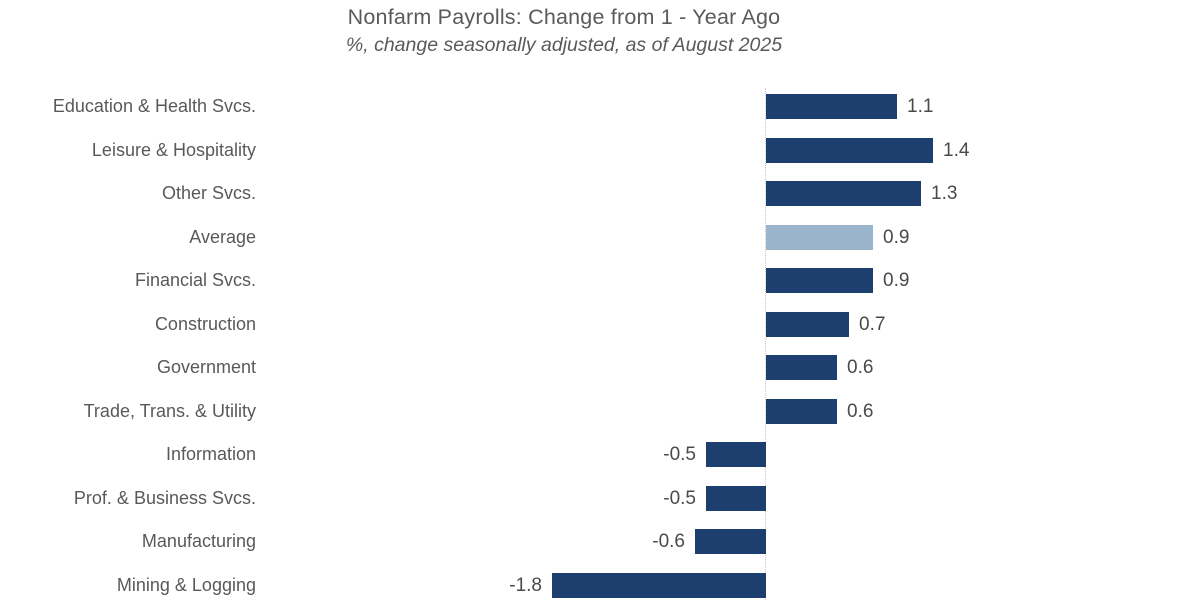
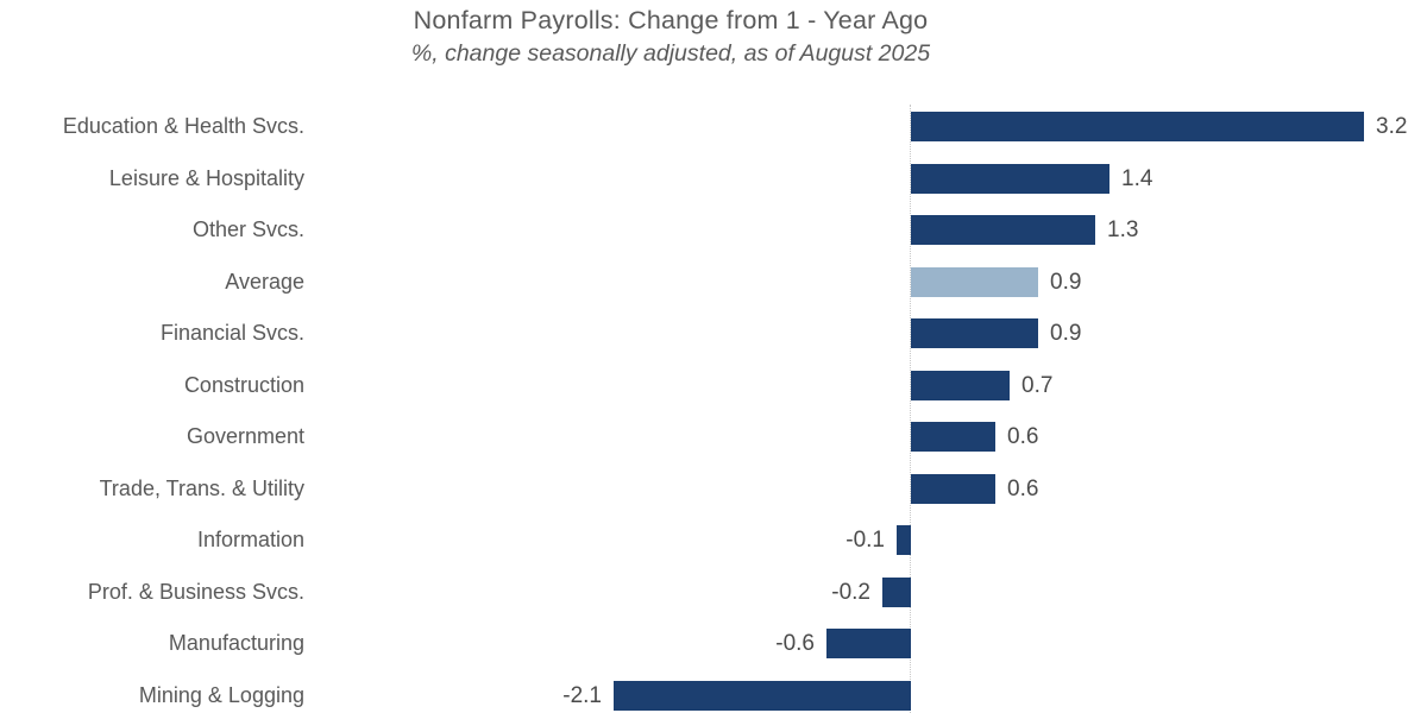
Education & Health Svcs.: 1.1 -> 3.2
Information: -0.5 -> -0.1
Prof. & Business Svcs.: -0.5 -> -0.2
Mining & Logging: -1.8 -> -2.1
